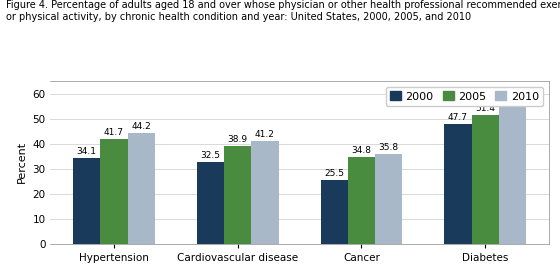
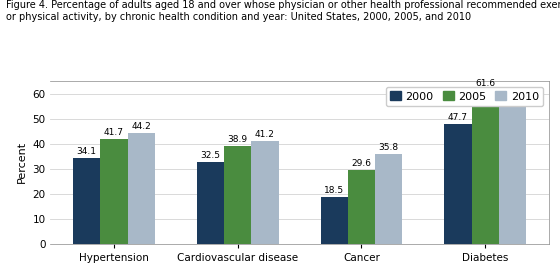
2000/Cancer: 25.5 -> 18.5
2005/Cancer: 34.8 -> 29.6
2005/Diabetes: 51.4 -> 61.6
